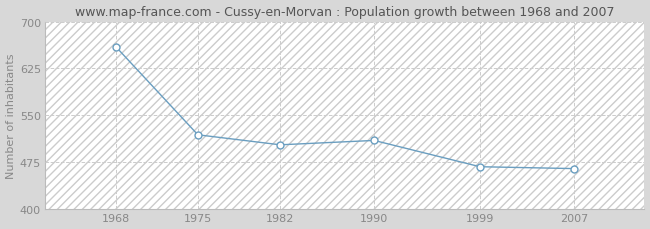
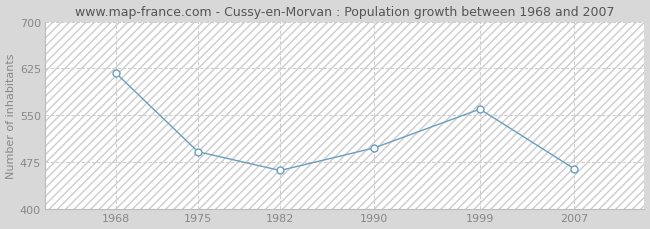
1968: 660 -> 618
1975: 519 -> 492
1982: 503 -> 462
1990: 510 -> 498
1999: 468 -> 560
